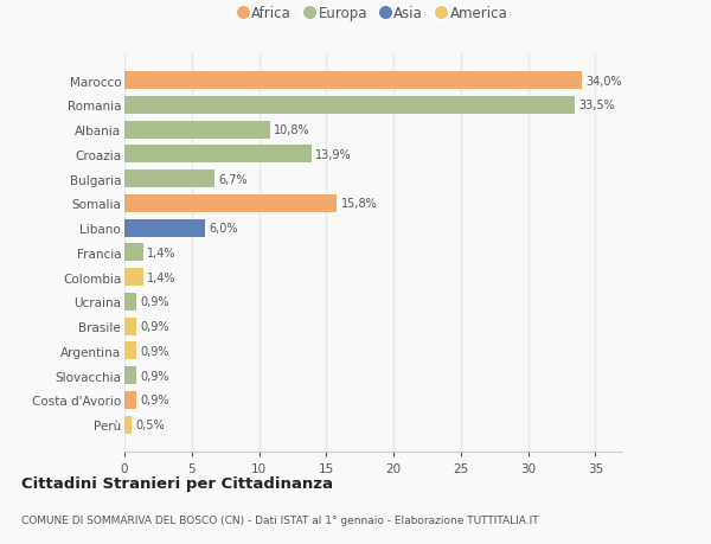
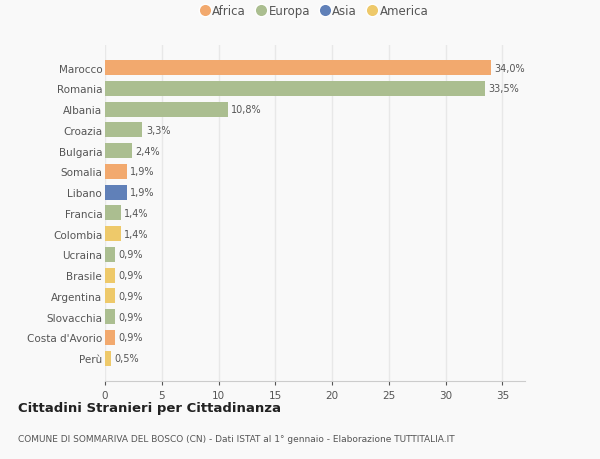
Croazia: 13,9% -> 3,3%
Bulgaria: 6,7% -> 2,4%
Somalia: 15,8% -> 1,9%
Libano: 6,0% -> 1,9%
